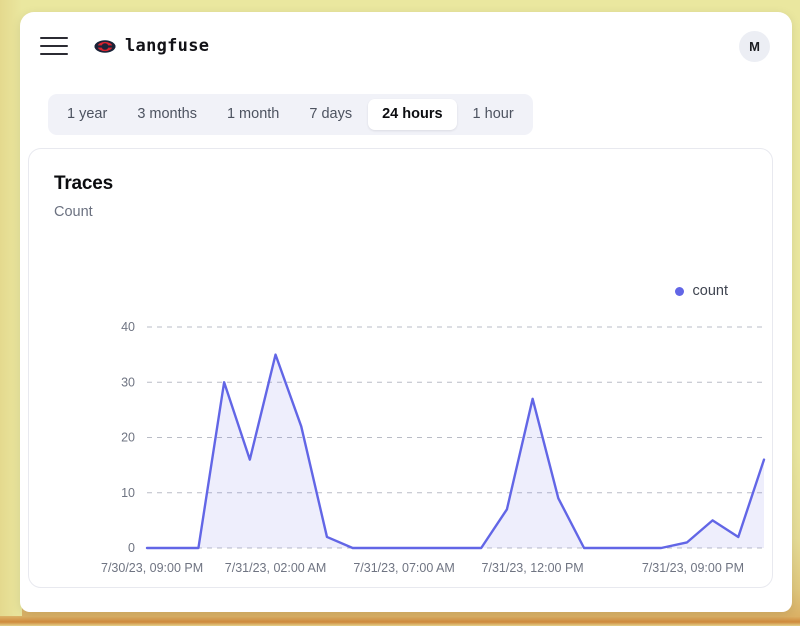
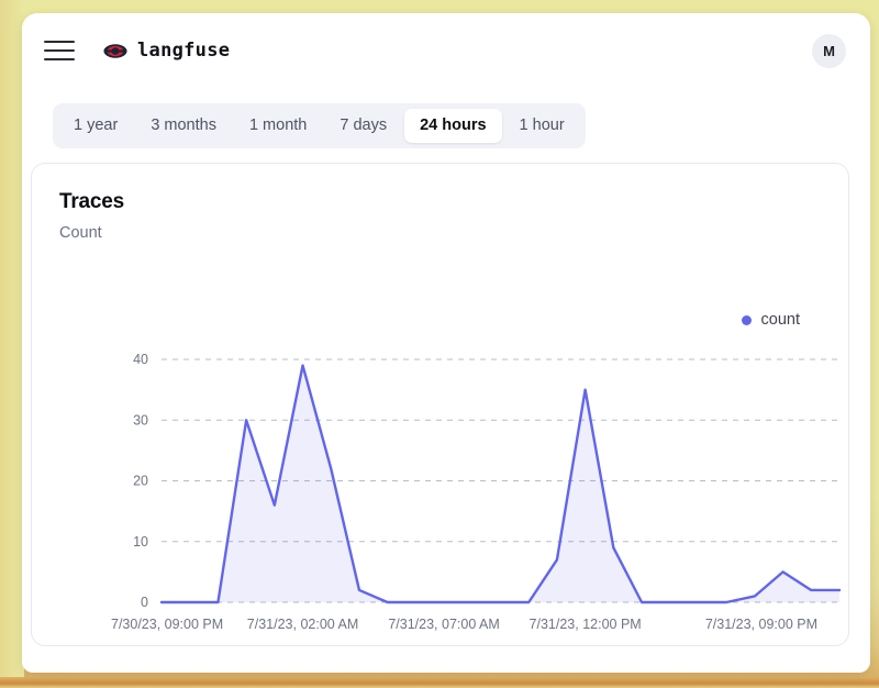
7/31/23, 02:00 AM: 35 -> 39
7/31/23, 12:00 PM: 27 -> 35
7/31/23, 09:00 PM: 16 -> 2
